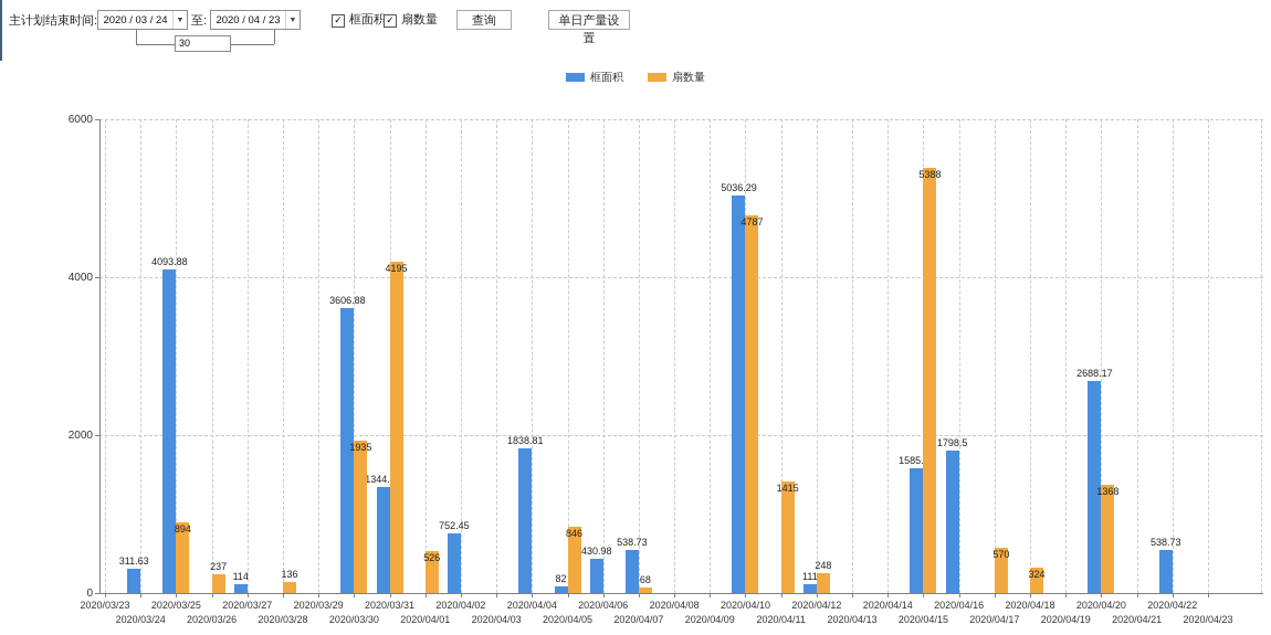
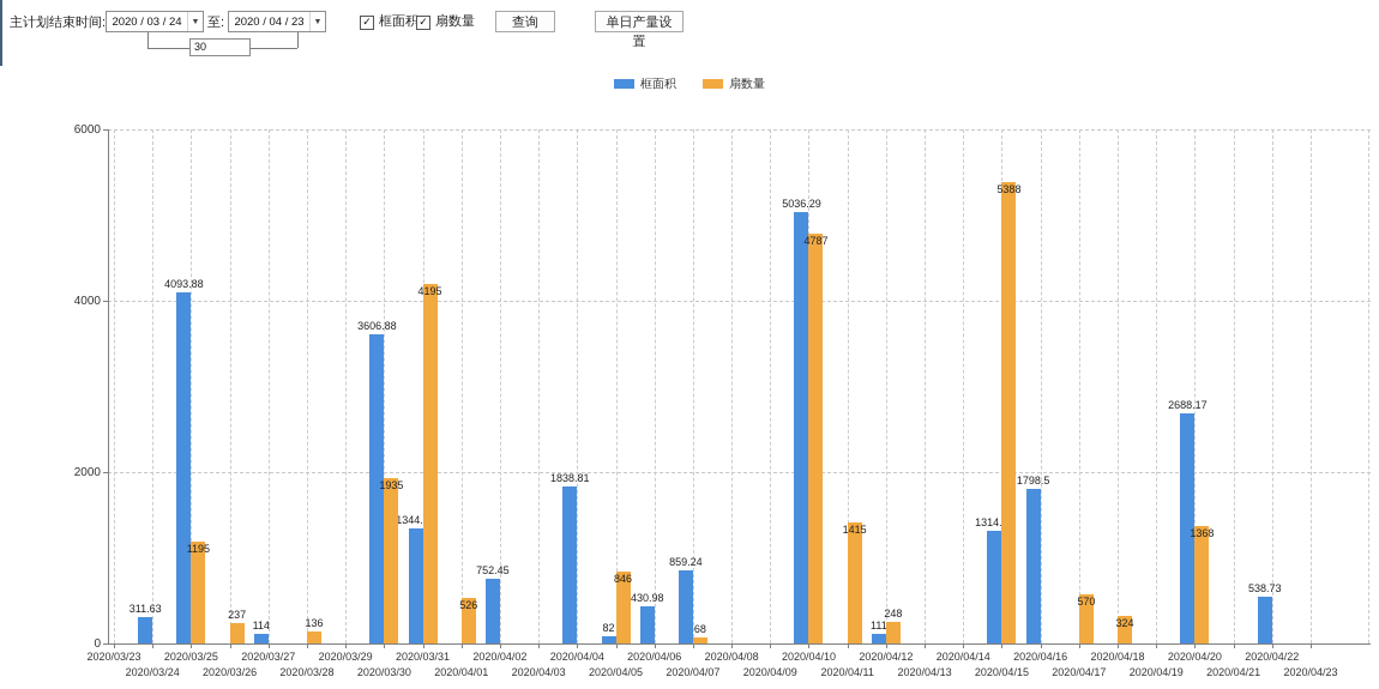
扇数量/2020/03/25: 894 -> 1195
框面积/2020/04/07: 538.73 -> 859.24
框面积/2020/04/15: 1585.96 -> 1314.16
